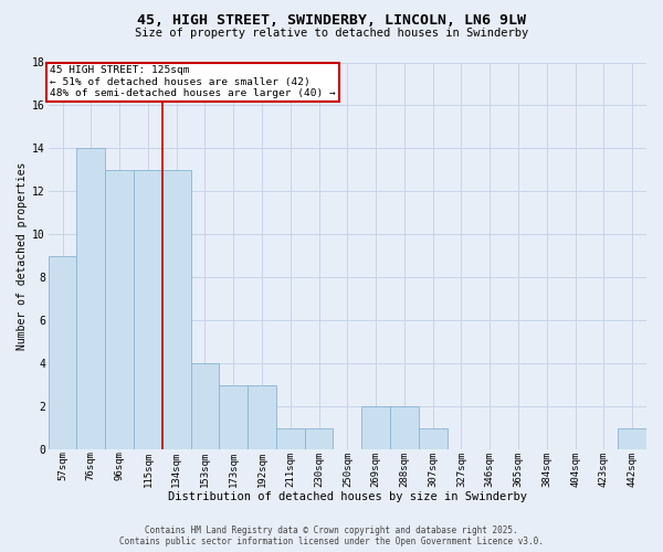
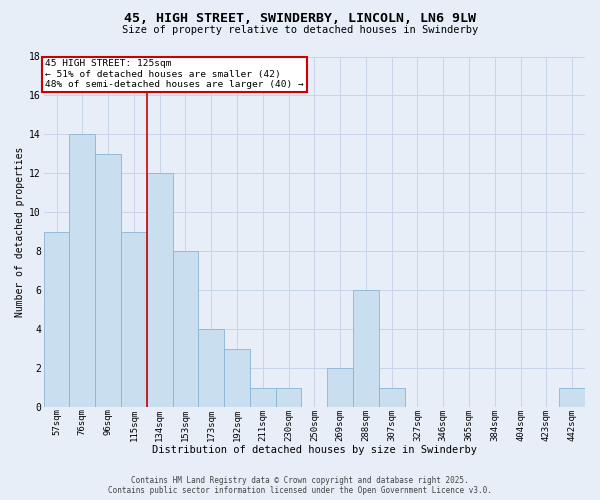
115sqm: 13 -> 9
134sqm: 13 -> 12
153sqm: 4 -> 8
173sqm: 3 -> 4
288sqm: 2 -> 6
